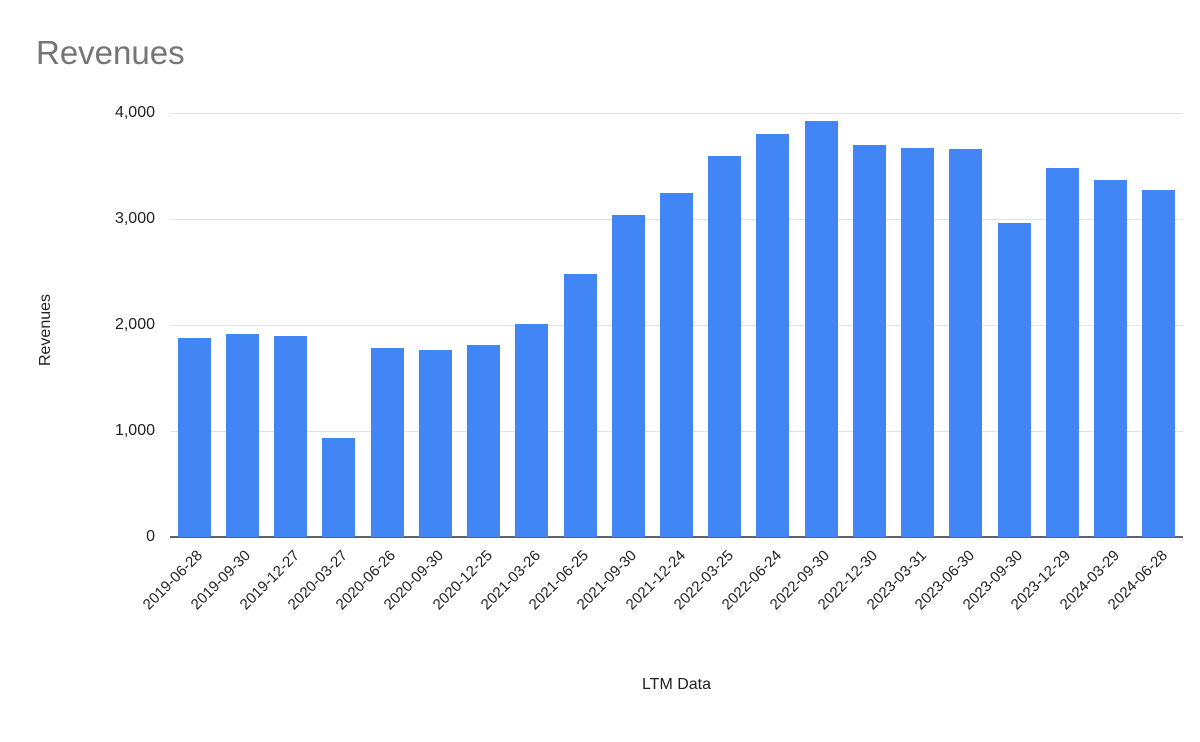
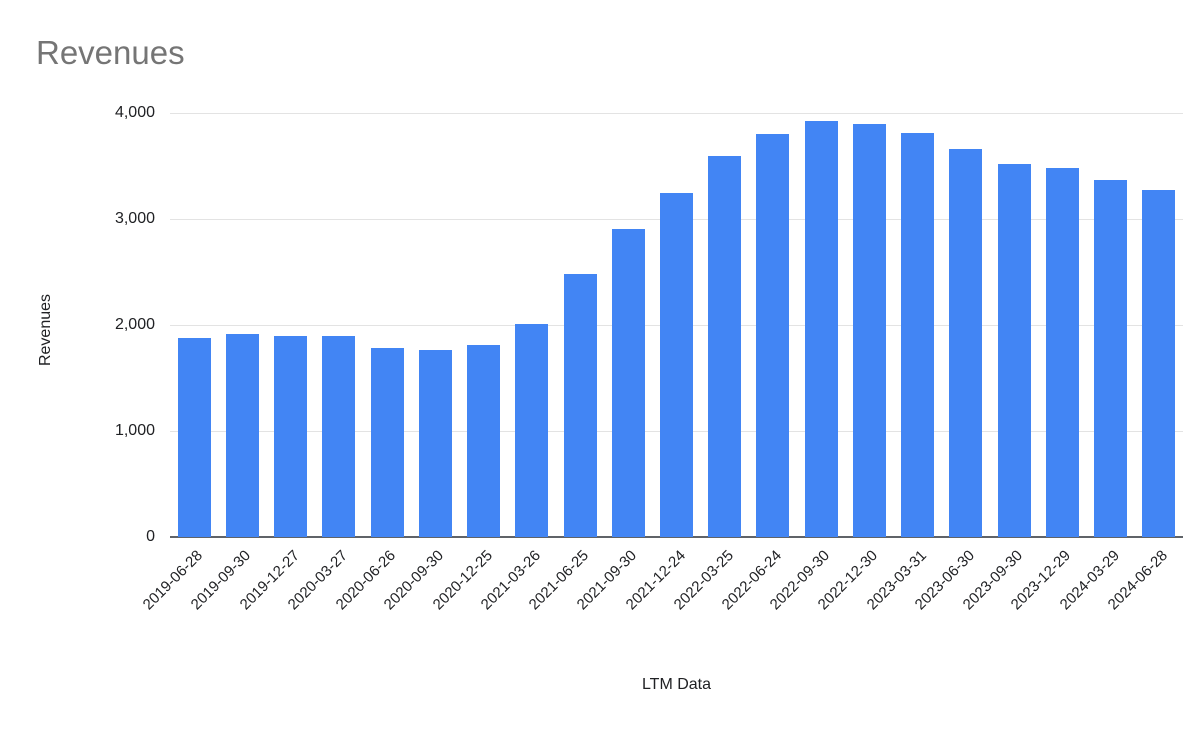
2020-03-27: 930 -> 1900
2021-09-30: 3040 -> 2910
2022-12-30: 3700 -> 3900
2023-03-31: 3670 -> 3810
2023-09-30: 2960 -> 3520
